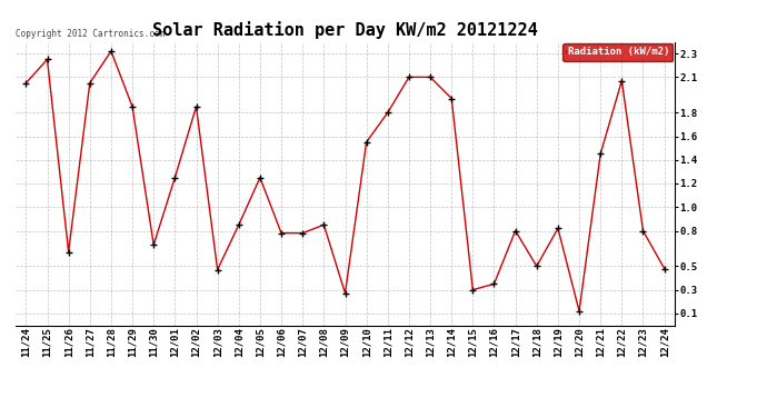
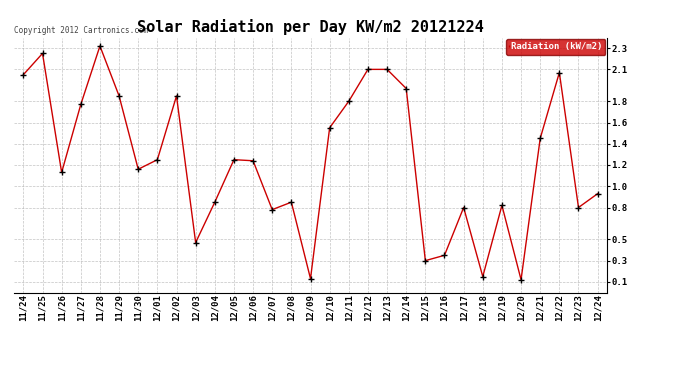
11/26: 0.62 -> 1.13
11/27: 2.05 -> 1.77
11/30: 0.68 -> 1.16
12/06: 0.78 -> 1.24
12/09: 0.27 -> 0.13
12/18: 0.50 -> 0.15
12/24: 0.48 -> 0.93
